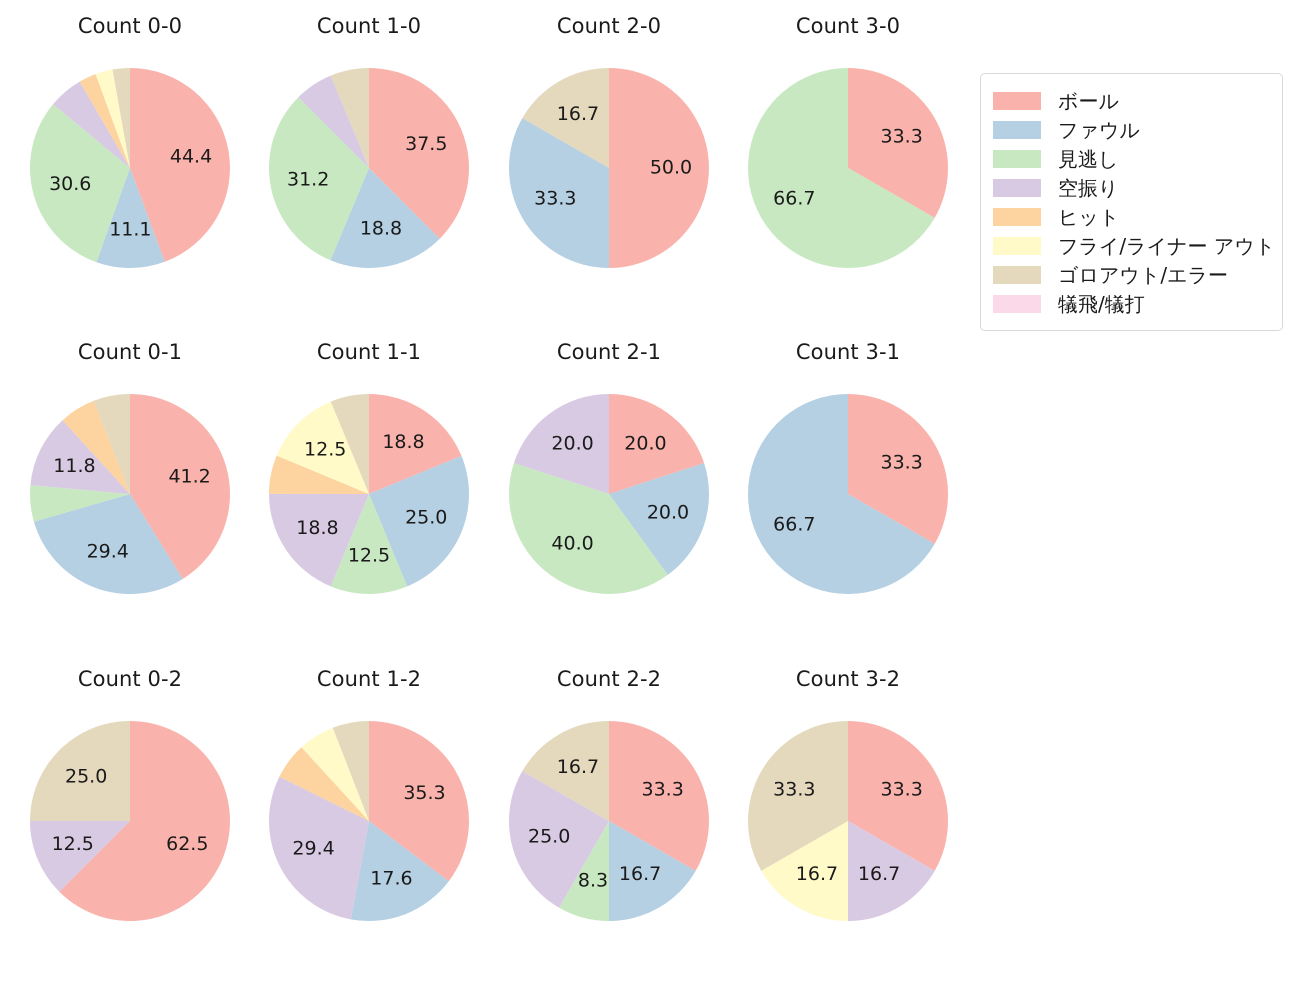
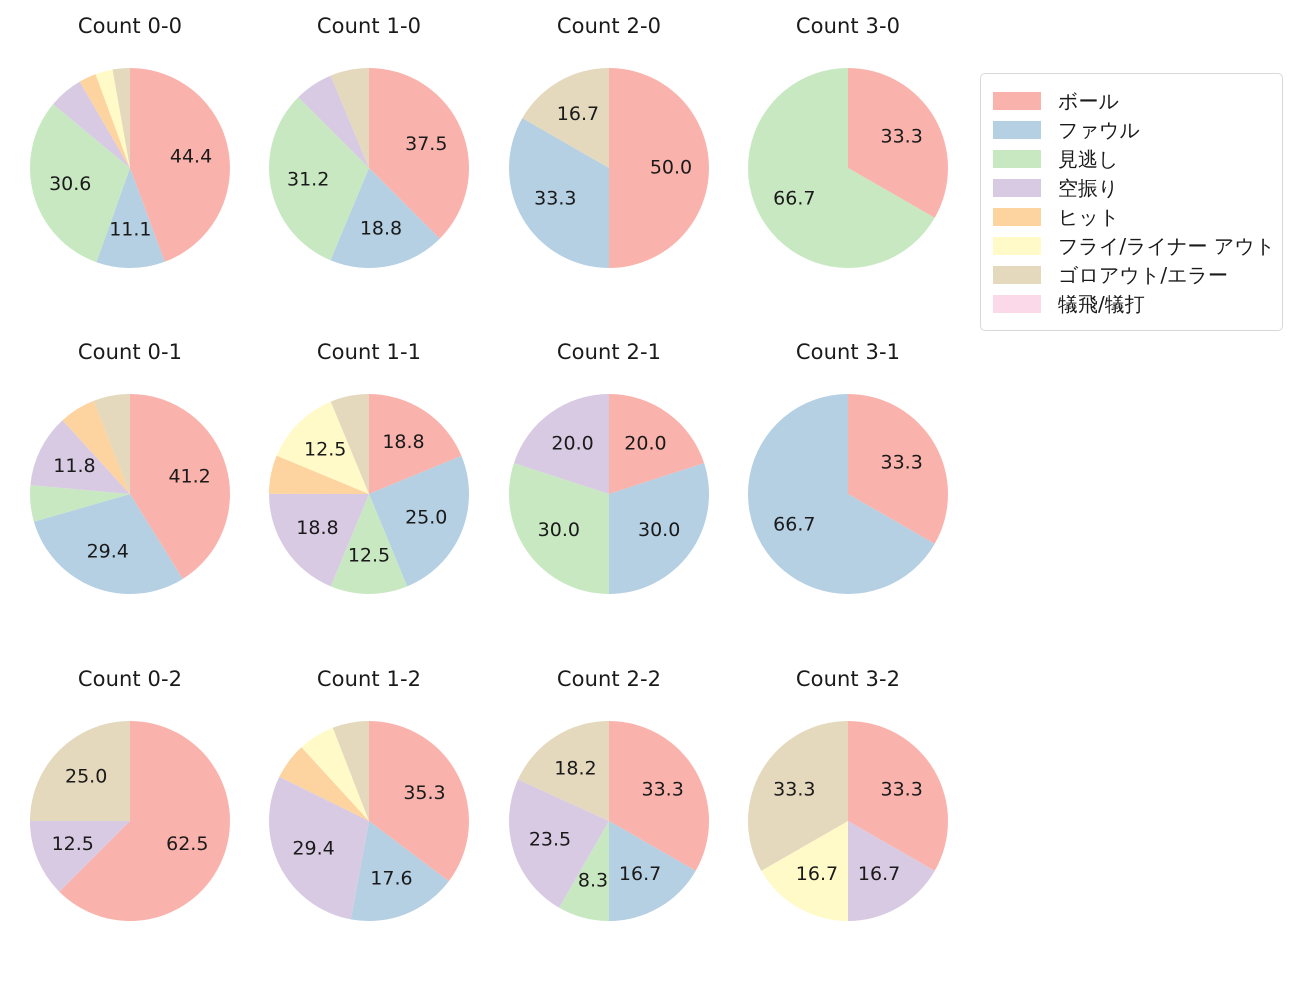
Count 2-1/ファウル: 20.0 -> 30.0
Count 2-1/見逃し: 40.0 -> 30.0
Count 2-2/空振り: 25.0 -> 23.5
Count 2-2/ゴロアウト/エラー: 16.7 -> 18.2
